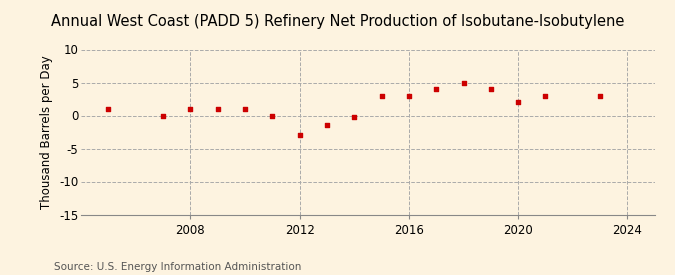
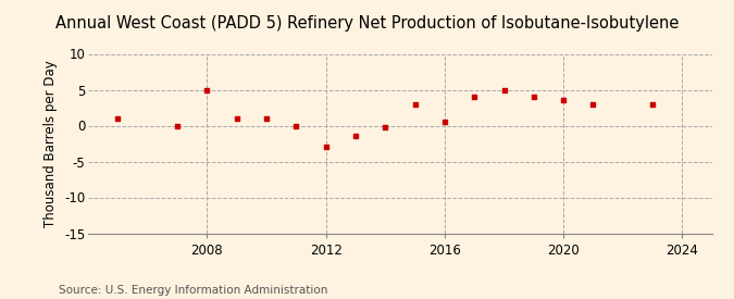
2008: 1.0 -> 5.0
2016: 3.0 -> 0.6
2020: 2.0 -> 3.6
